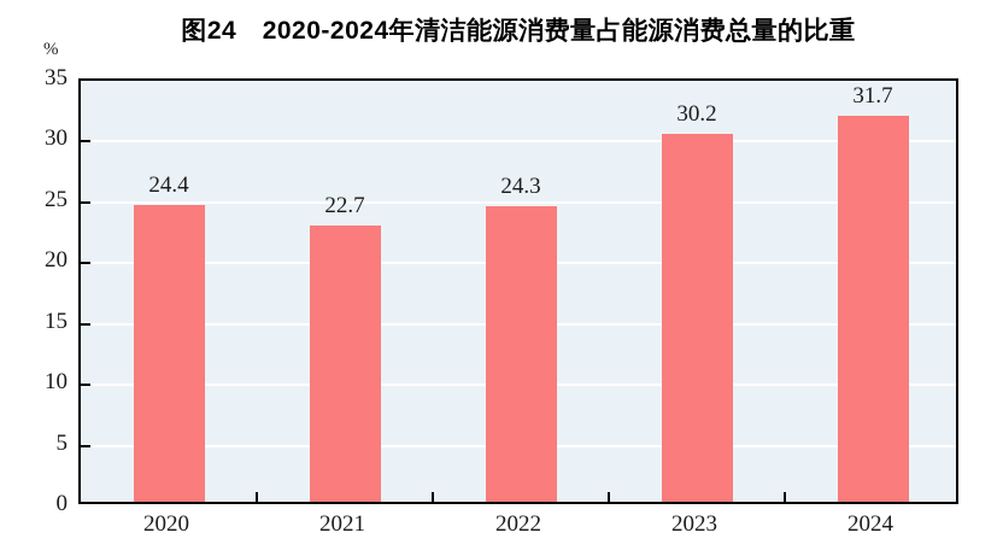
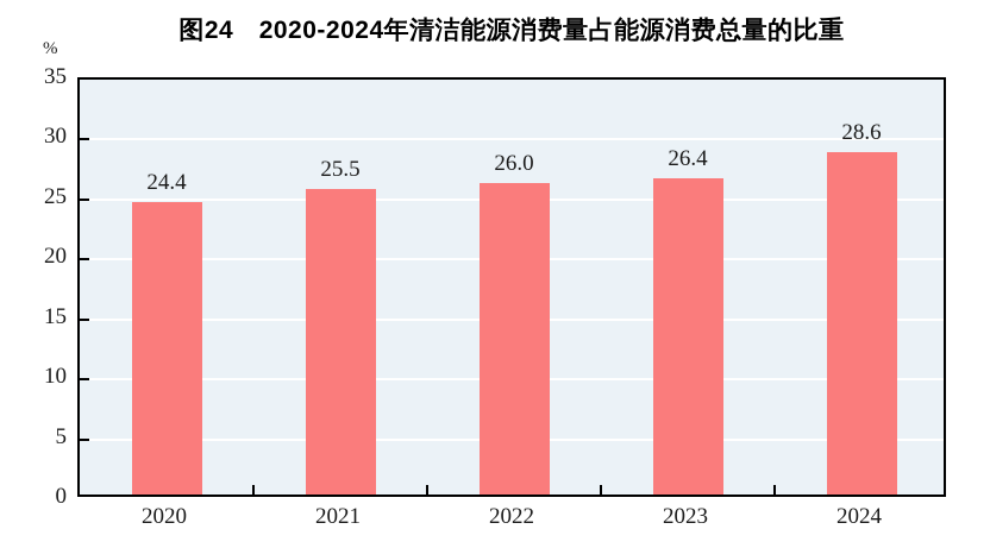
2021: 22.7 -> 25.5
2022: 24.3 -> 26.0
2023: 30.2 -> 26.4
2024: 31.7 -> 28.6
